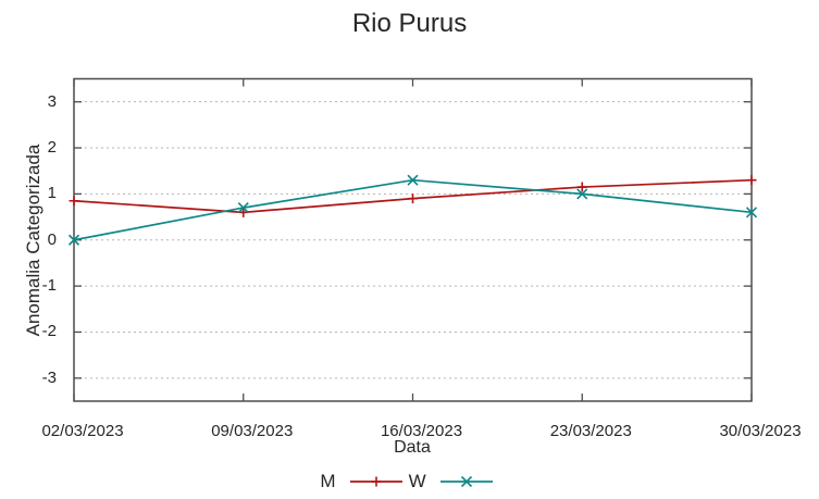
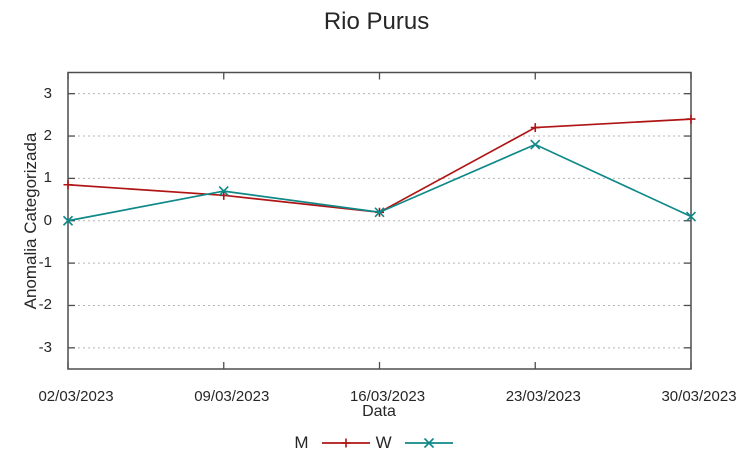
M/16/03/2023: 0.9 -> 0.2
W/16/03/2023: 1.3 -> 0.2
M/23/03/2023: 1.1 -> 2.2
W/23/03/2023: 1.0 -> 1.8
M/30/03/2023: 1.3 -> 2.4
W/30/03/2023: 0.6 -> 0.1
